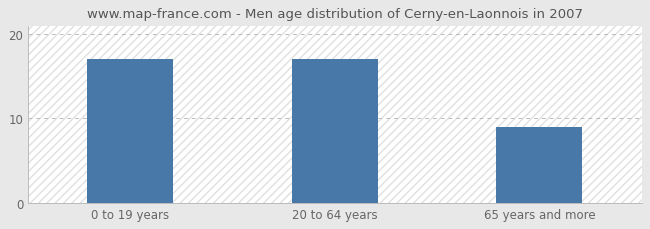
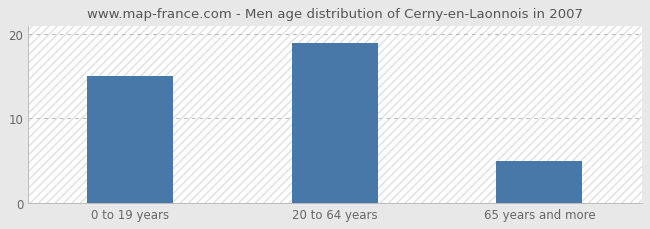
0 to 19 years: 17 -> 15
20 to 64 years: 17 -> 19
65 years and more: 9 -> 5
